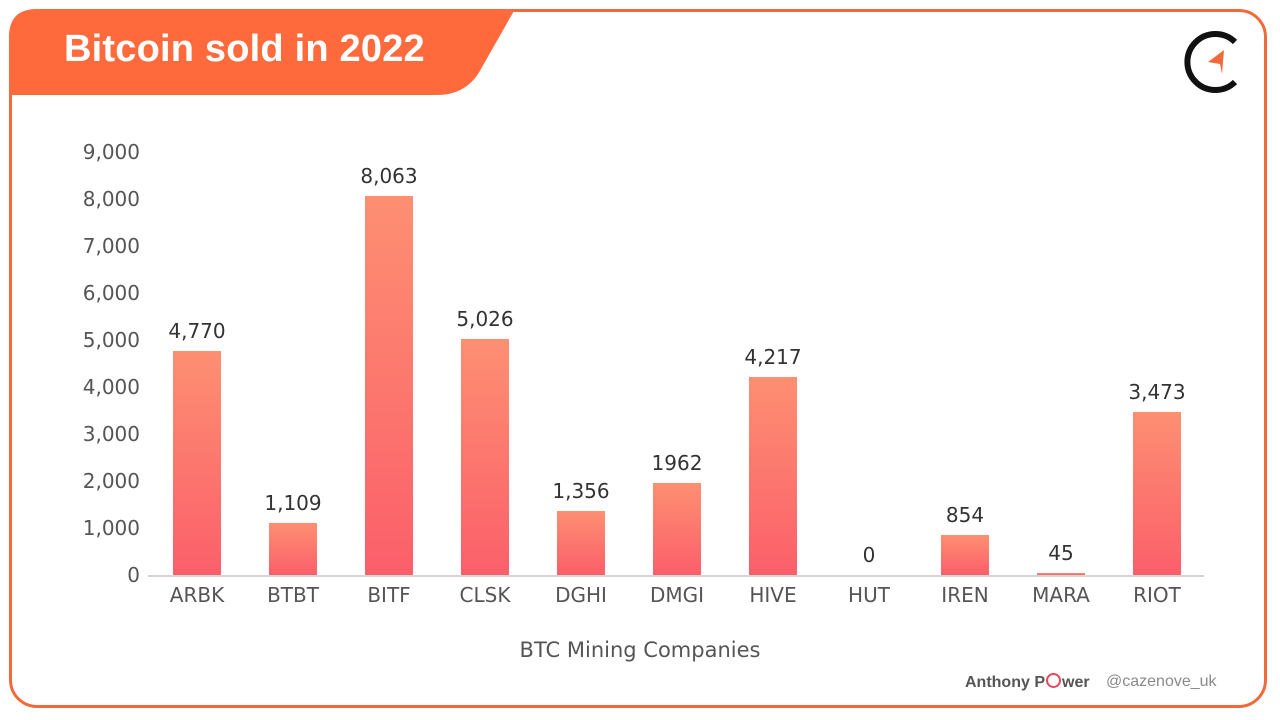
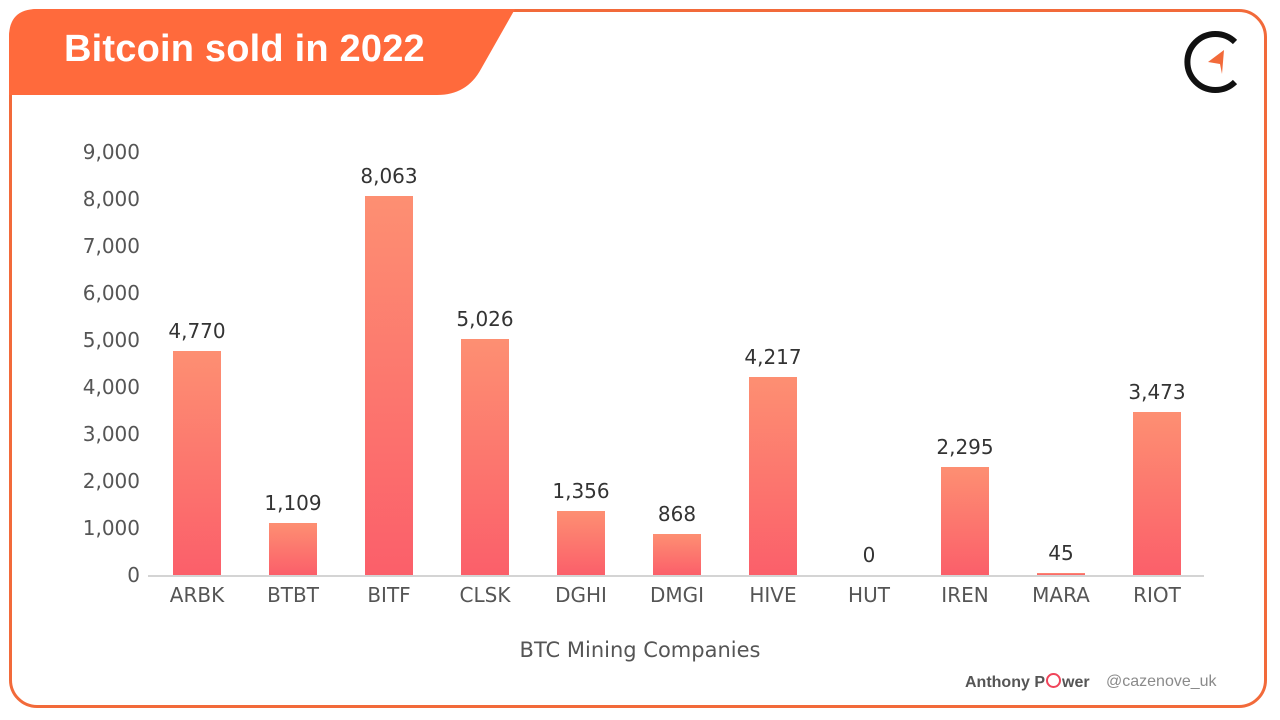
DMGI: 1962 -> 868
IREN: 854 -> 2,295
